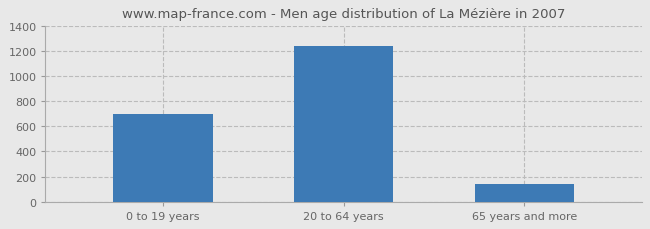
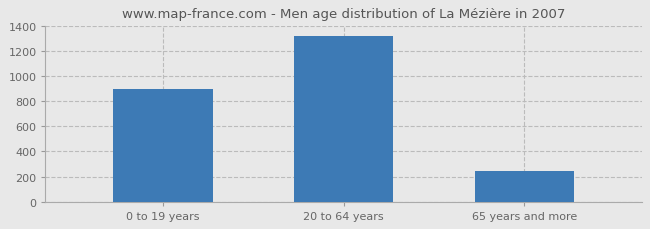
0 to 19 years: 700 -> 900
20 to 64 years: 1240 -> 1320
65 years and more: 140 -> 240
